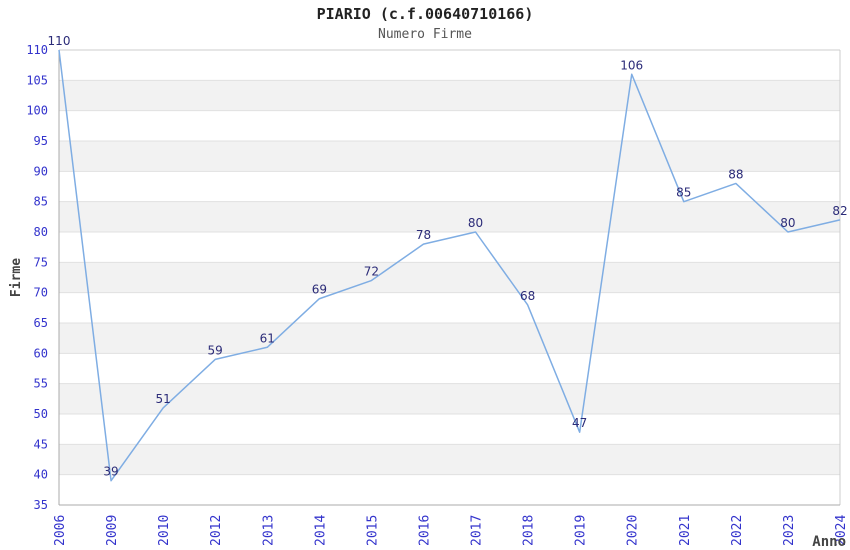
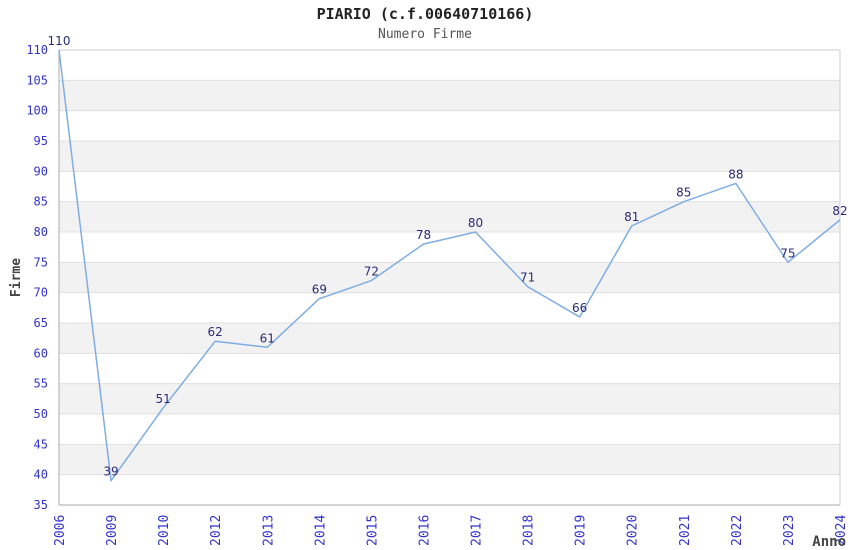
2012: 59 -> 62
2018: 68 -> 71
2019: 47 -> 66
2020: 106 -> 81
2023: 80 -> 75
